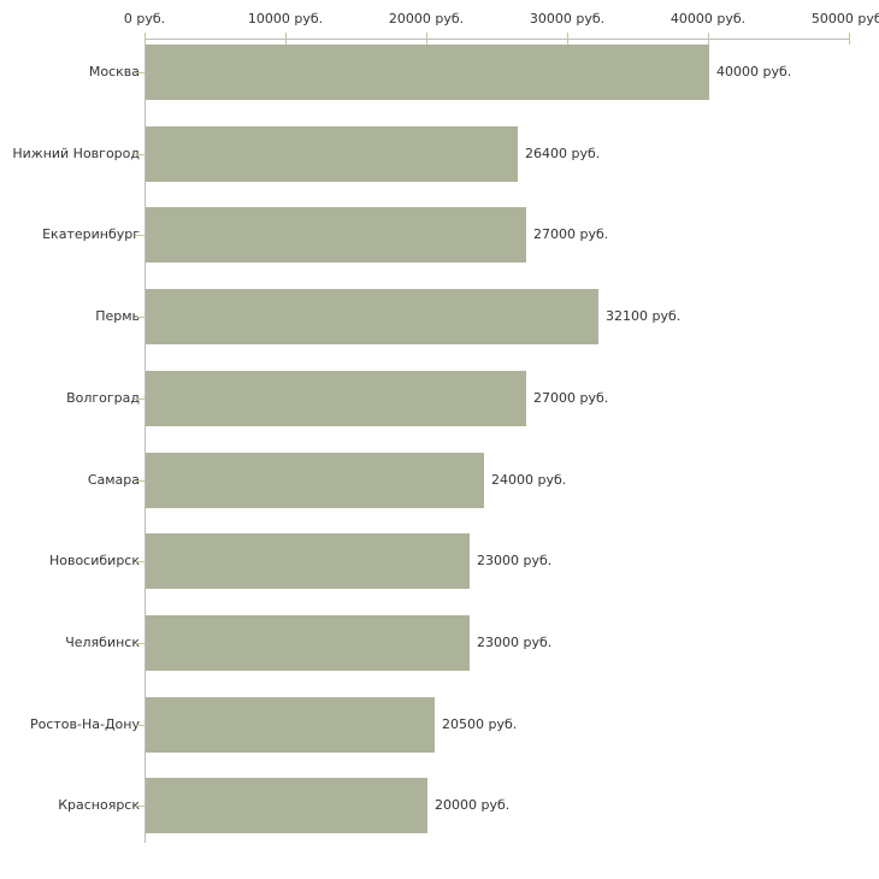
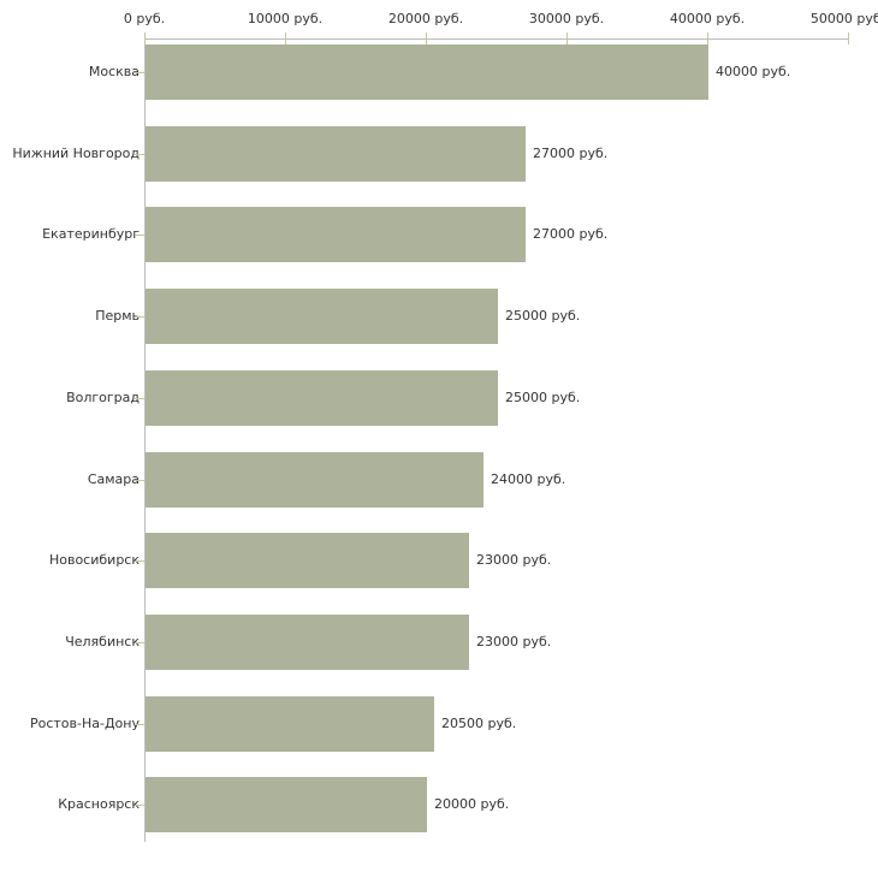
Нижний Новгород: 26400 -> 27000
Пермь: 32100 -> 25000
Волгоград: 27000 -> 25000
